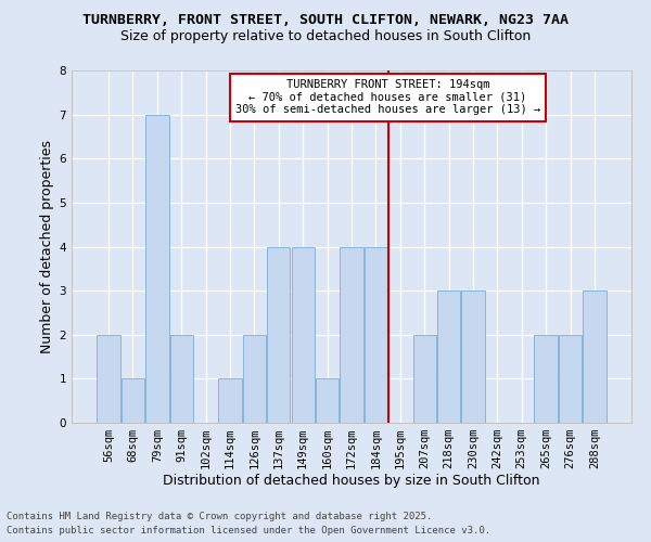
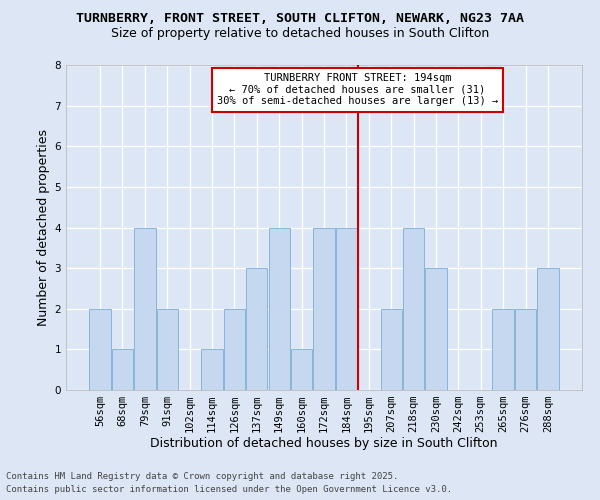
79sqm: 7 -> 4
137sqm: 4 -> 3
218sqm: 3 -> 4
